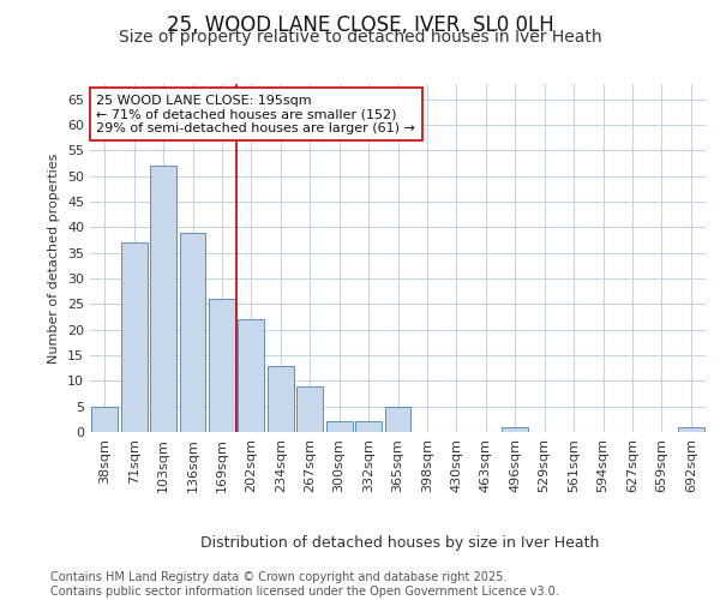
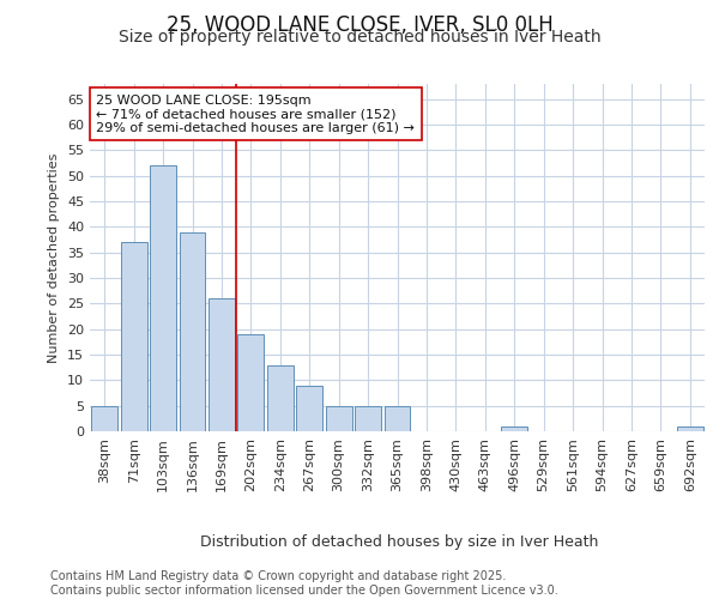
202sqm: 22 -> 19
300sqm: 2 -> 5
332sqm: 2 -> 5
